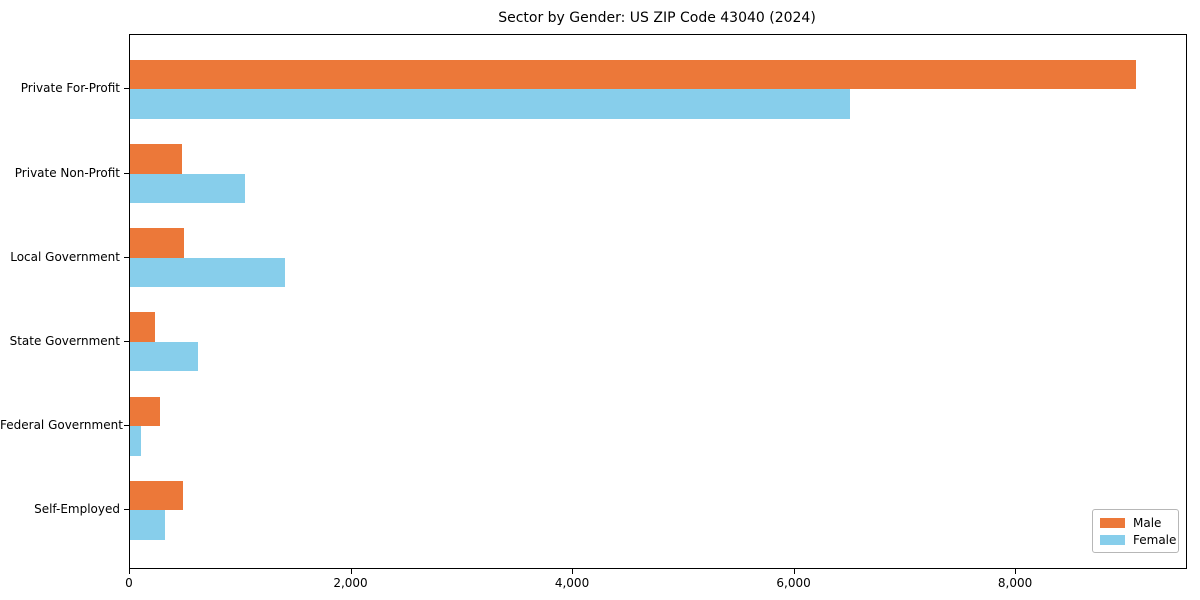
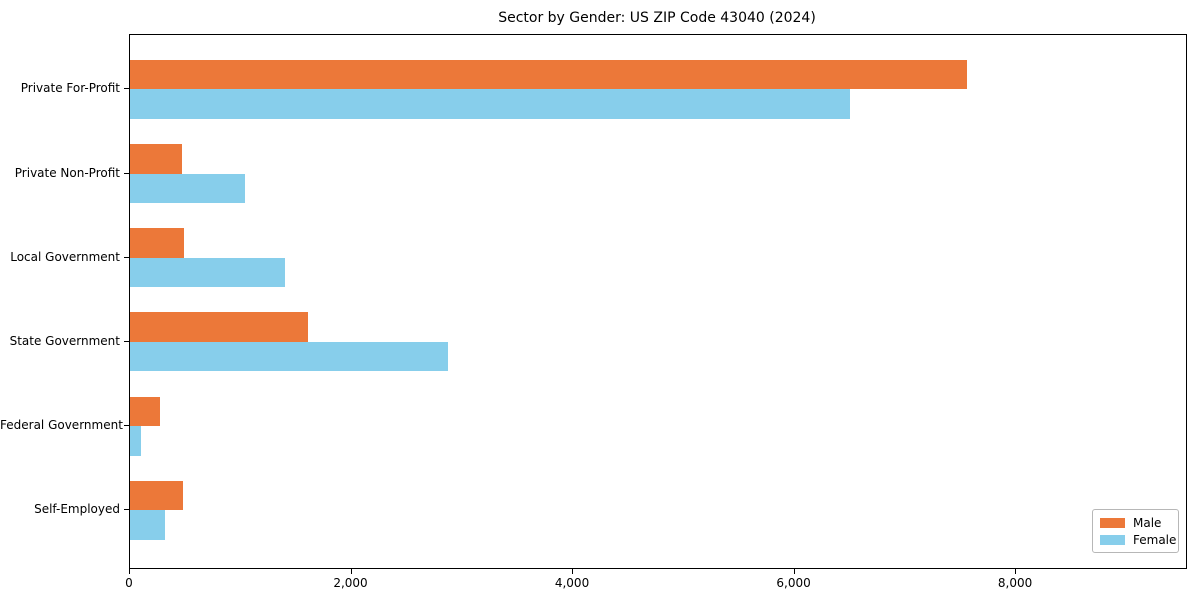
Male/Private For-Profit: 9080 -> 7560
Male/State Government: 220 -> 1610
Female/State Government: 610 -> 2870
